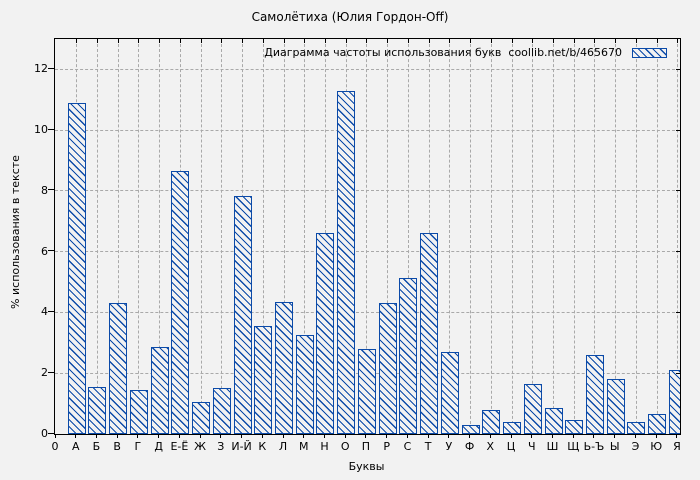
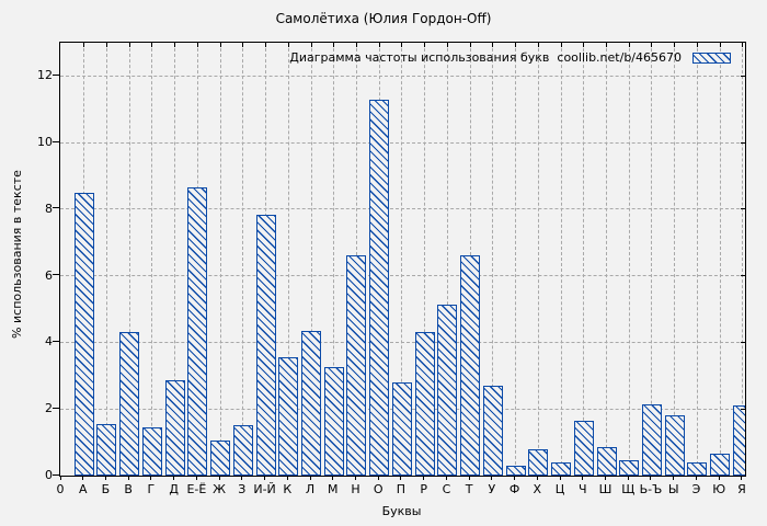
А: 10.9 -> 8.5
Ь-Ъ: 2.6 -> 2.1
